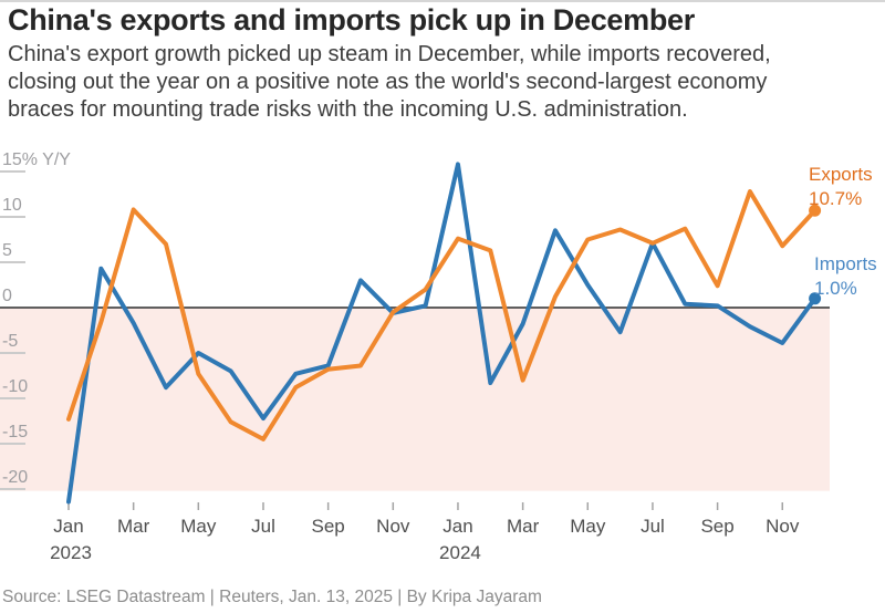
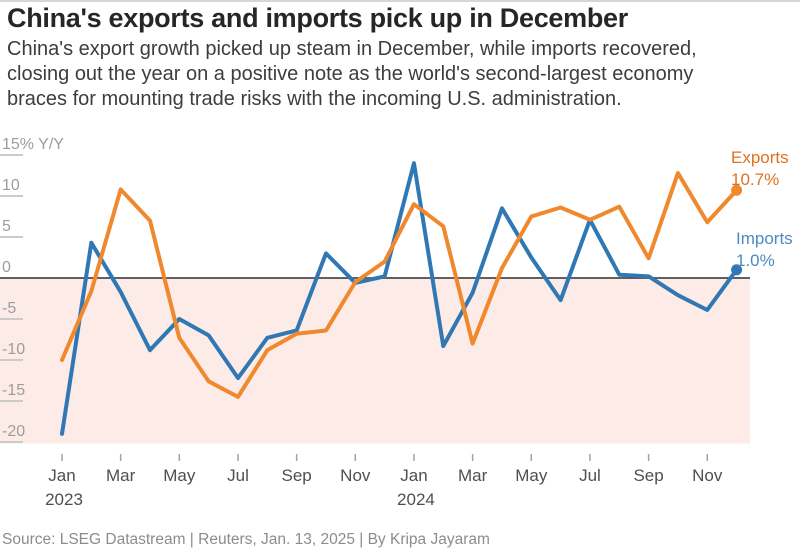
Exports/Jan 2023: -12 -> -10
Imports/Jan 2023: -21 -> -19
Exports/Jan 2024: 8 -> 9
Imports/Jan 2024: 16 -> 14
